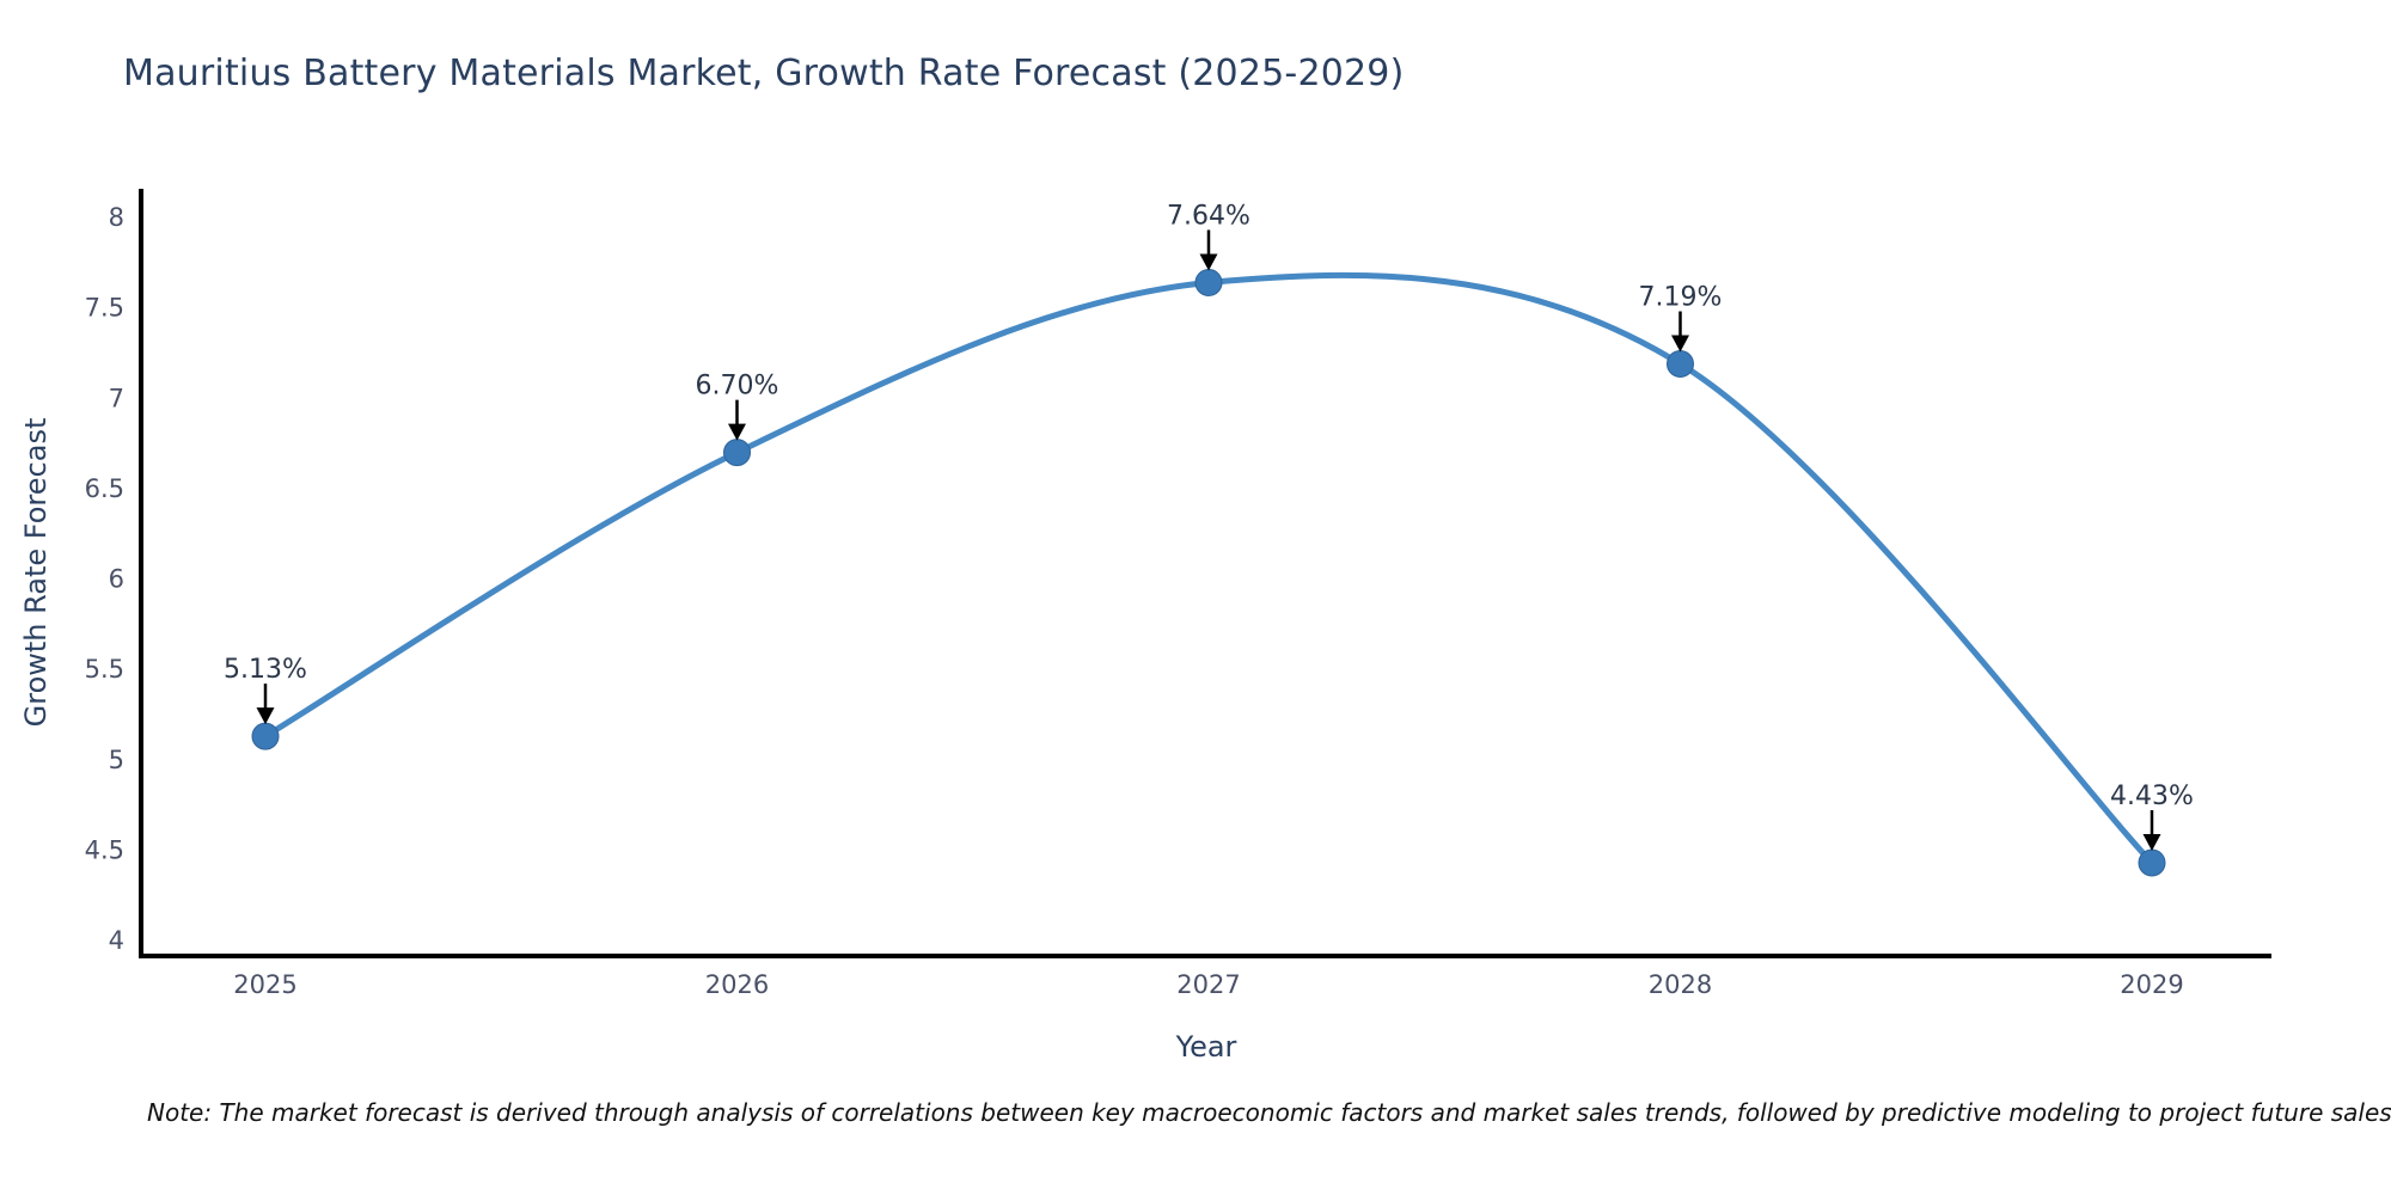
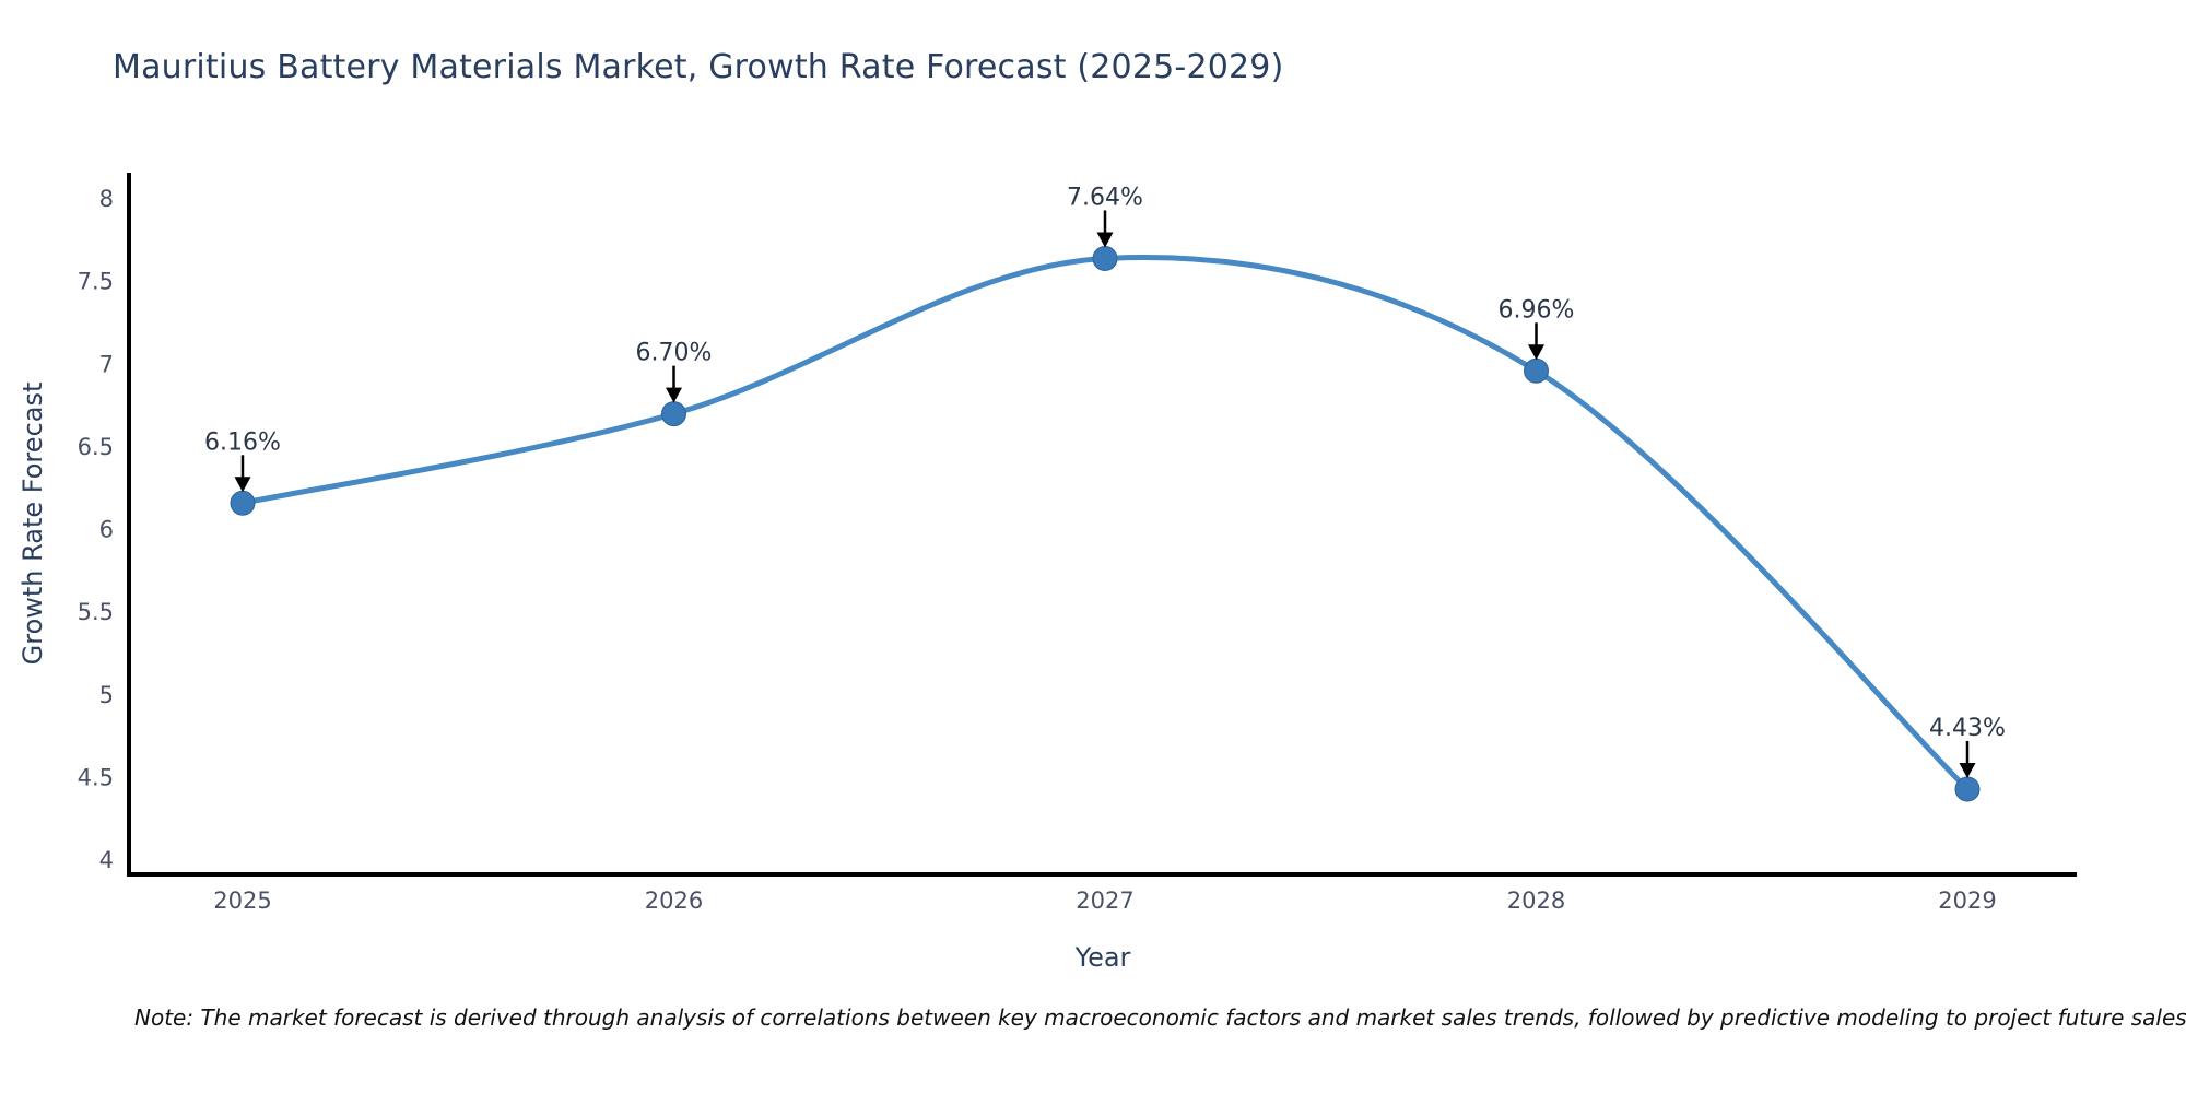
2025: 5.13% -> 6.16%
2028: 7.19% -> 6.96%
